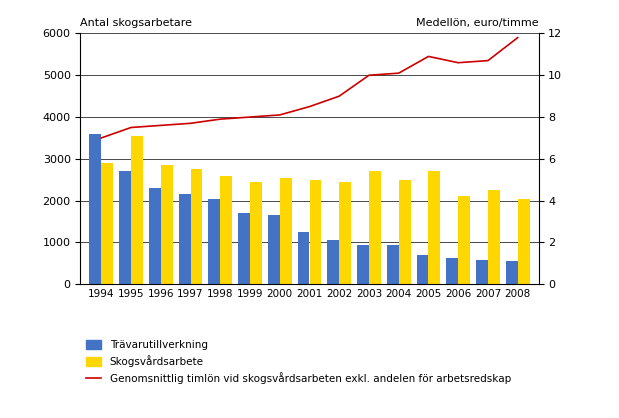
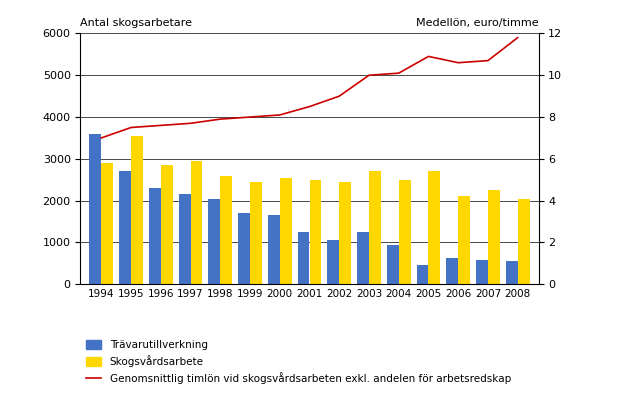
Skogsvårdsarbete/1997: 2750 -> 2950
Trävarutillverkning/2003: 950 -> 1250
Trävarutillverkning/2005: 700 -> 450
